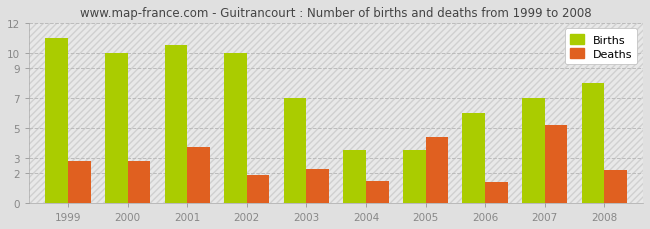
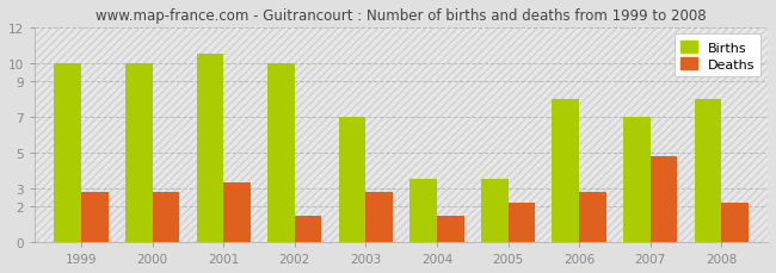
Births/1999: 11.0 -> 10.0
Deaths/2001: 3.7 -> 3.3
Deaths/2002: 1.9 -> 1.5
Deaths/2003: 2.3 -> 2.8
Deaths/2005: 4.4 -> 2.2
Births/2006: 6.0 -> 8.0
Deaths/2006: 1.4 -> 2.8
Deaths/2007: 5.2 -> 4.8
